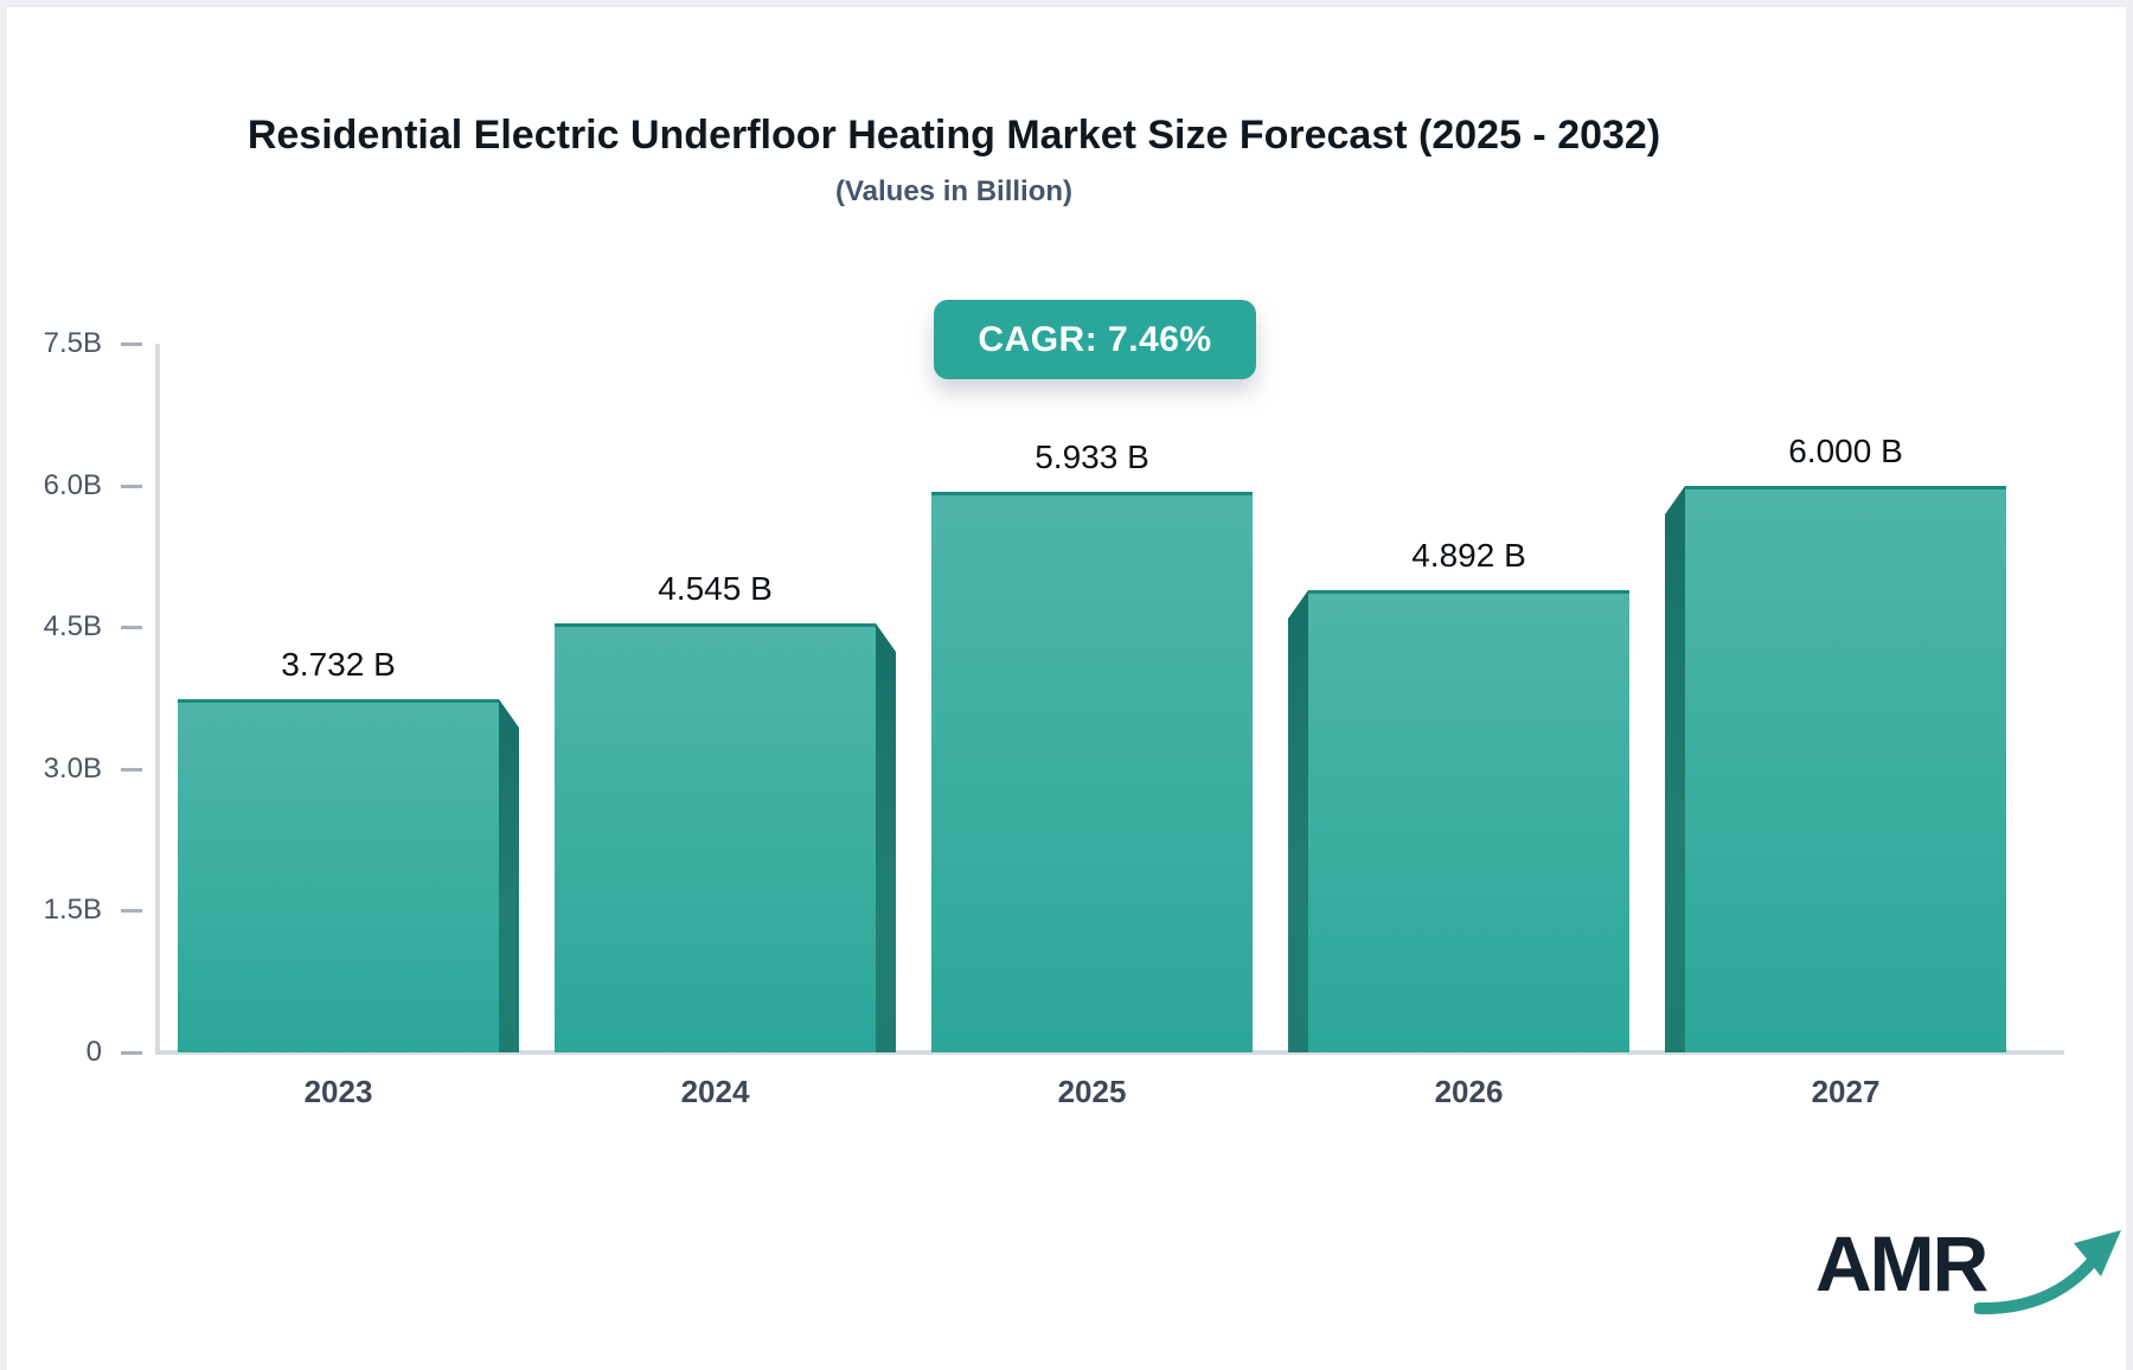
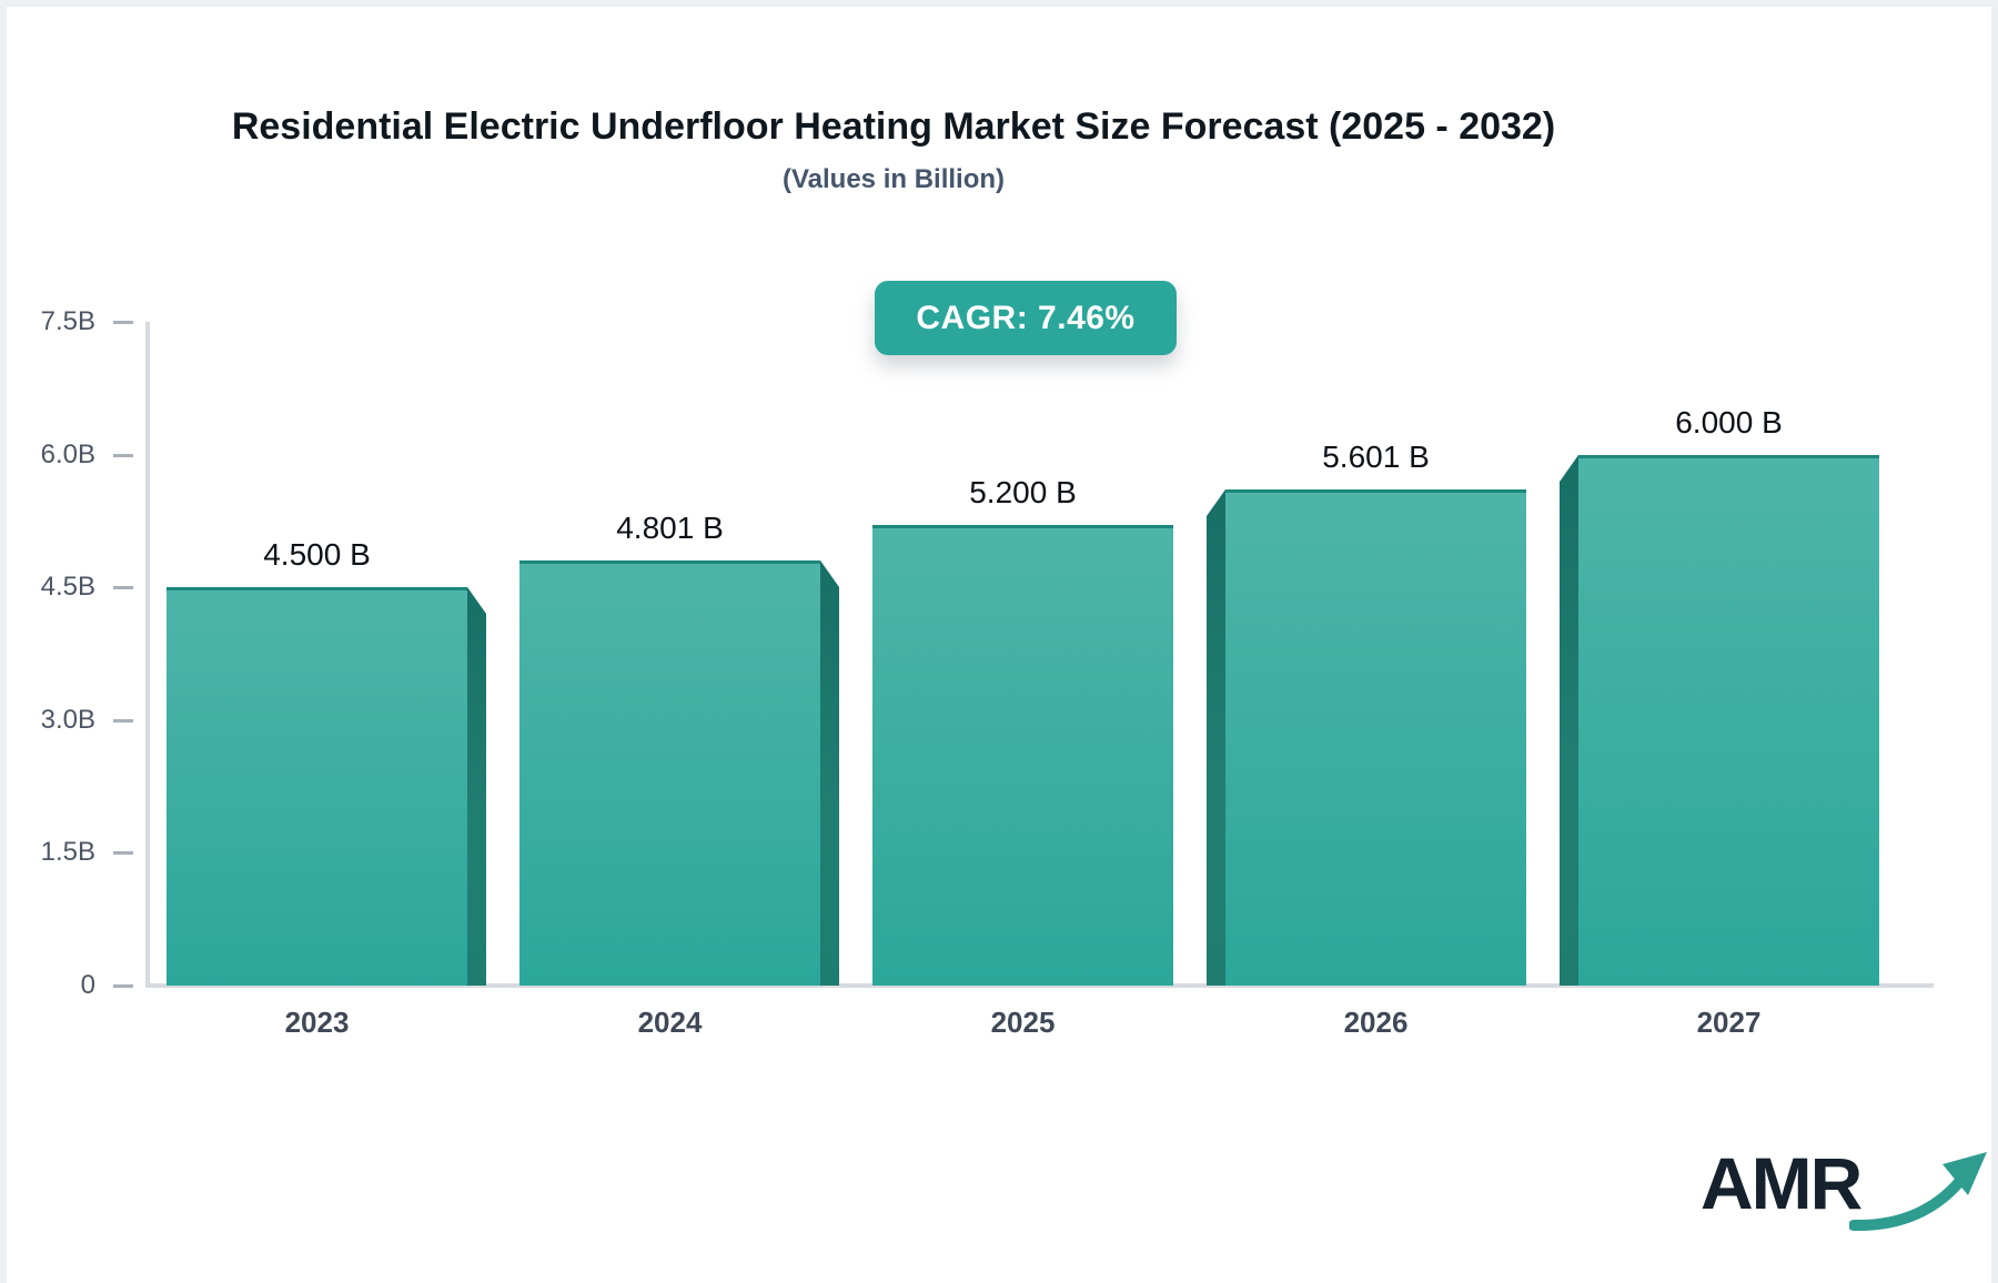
2023: 3.732 -> 4.500
2024: 4.545 -> 4.801
2025: 5.933 -> 5.200
2026: 4.892 -> 5.601
